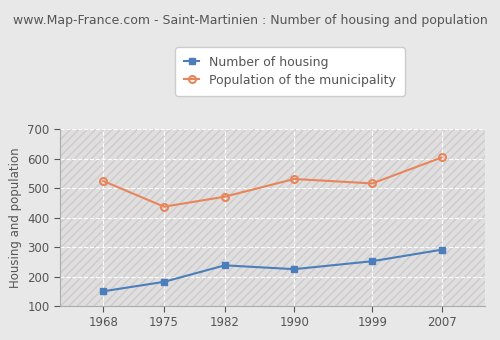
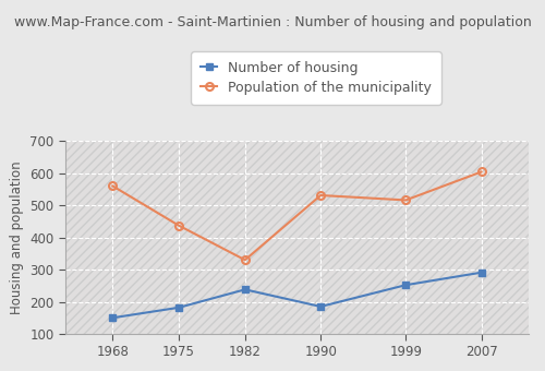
Population of the municipality/1968: 524 -> 560
Population of the municipality/1982: 471 -> 330
Number of housing/1990: 225 -> 185
